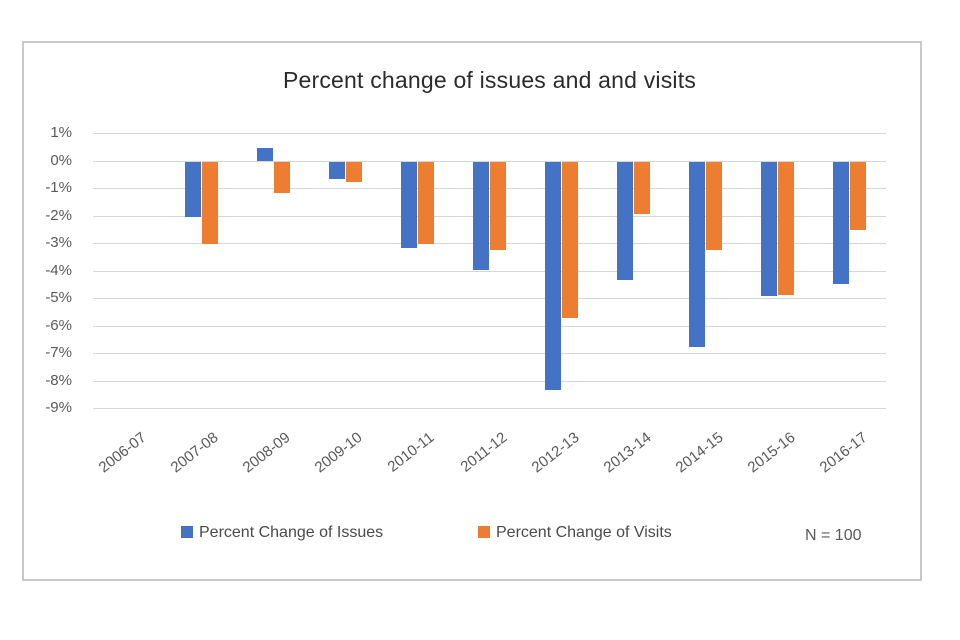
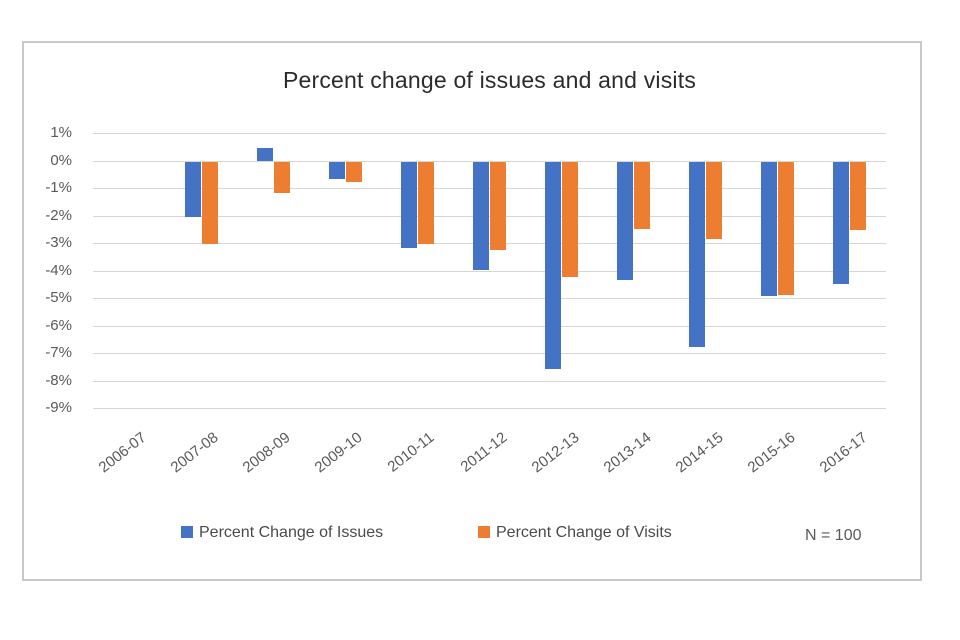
Percent Change of Issues/2012-13: -8.3% -> -7.5%
Percent Change of Visits/2012-13: -5.7% -> -4.2%
Percent Change of Visits/2013-14: -1.9% -> -2.5%
Percent Change of Visits/2014-15: -3.2% -> -2.8%
